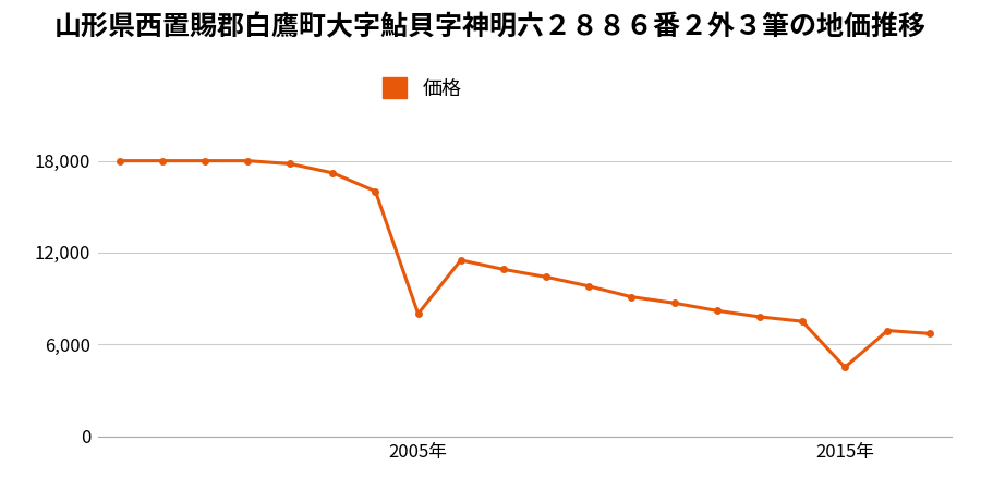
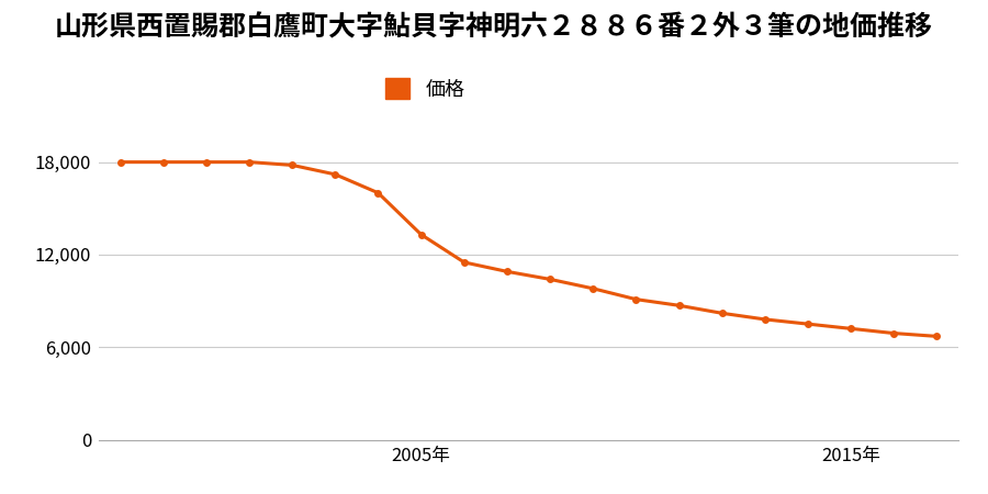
2005年: 8,000 -> 13,300
2015年: 4,500 -> 7,200
